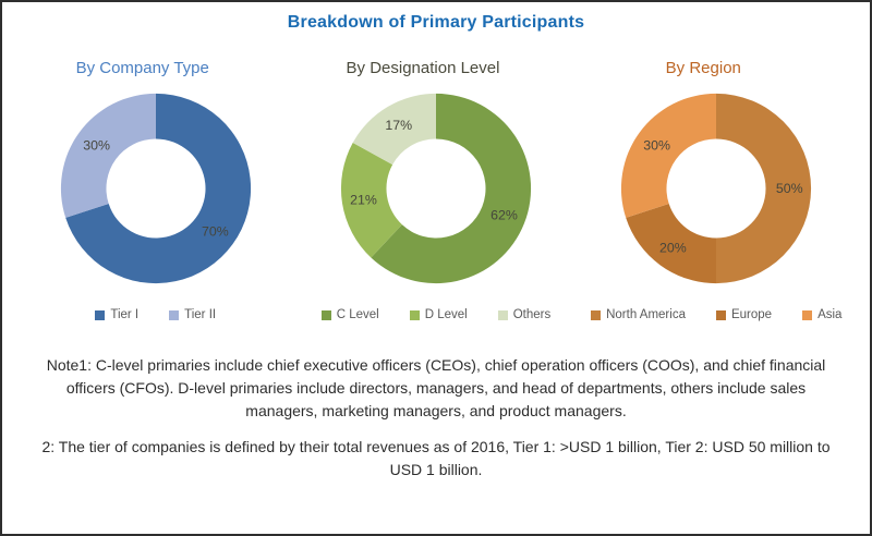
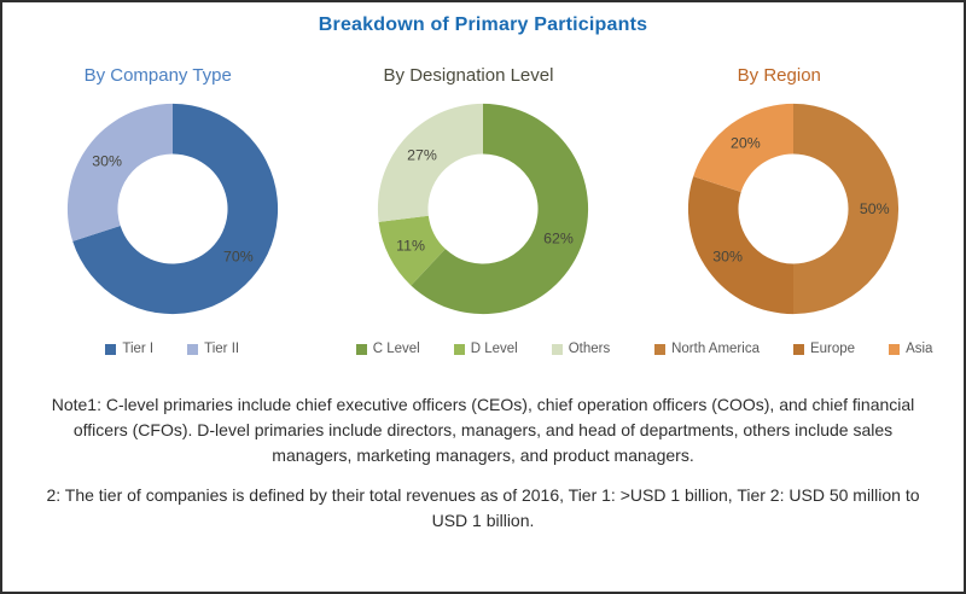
By Designation Level/D Level: 21% -> 11%
By Designation Level/Others: 17% -> 27%
By Region/Europe: 20% -> 30%
By Region/Asia: 30% -> 20%
